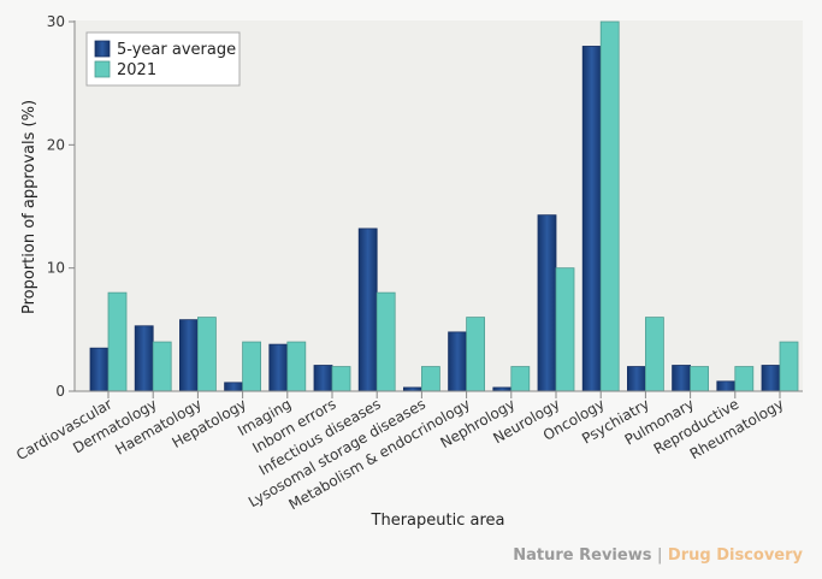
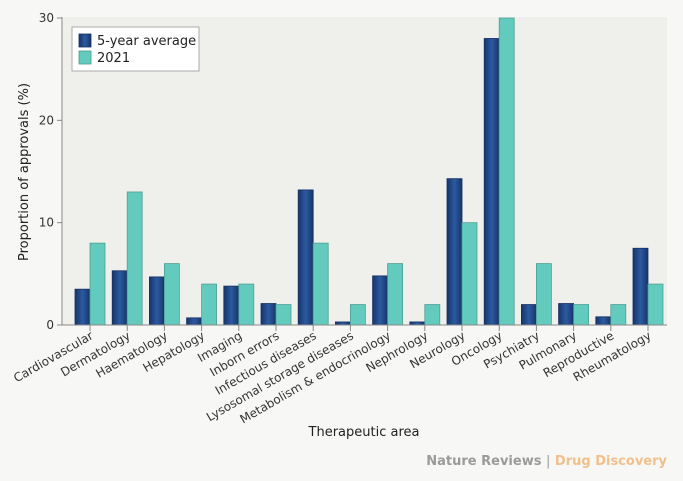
2021/Dermatology: 4 -> 13
5-year average/Haematology: 5.8 -> 4.7
5-year average/Rheumatology: 2.1 -> 7.5
